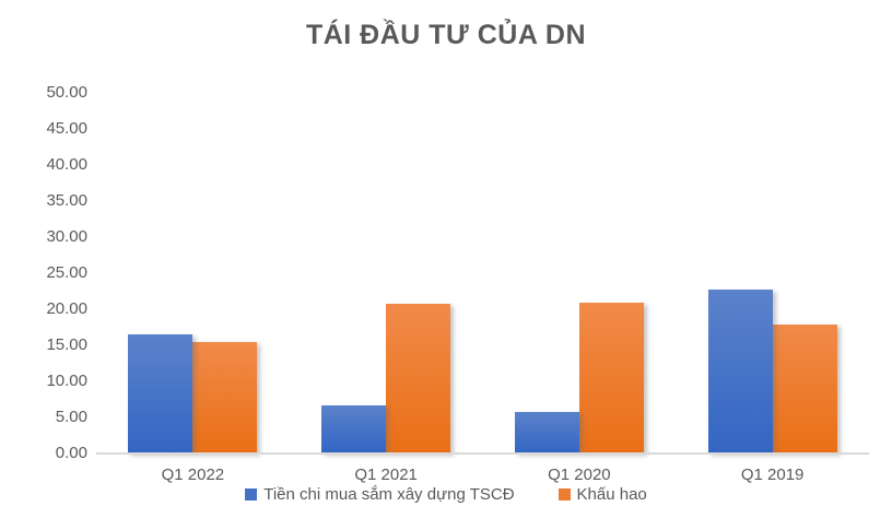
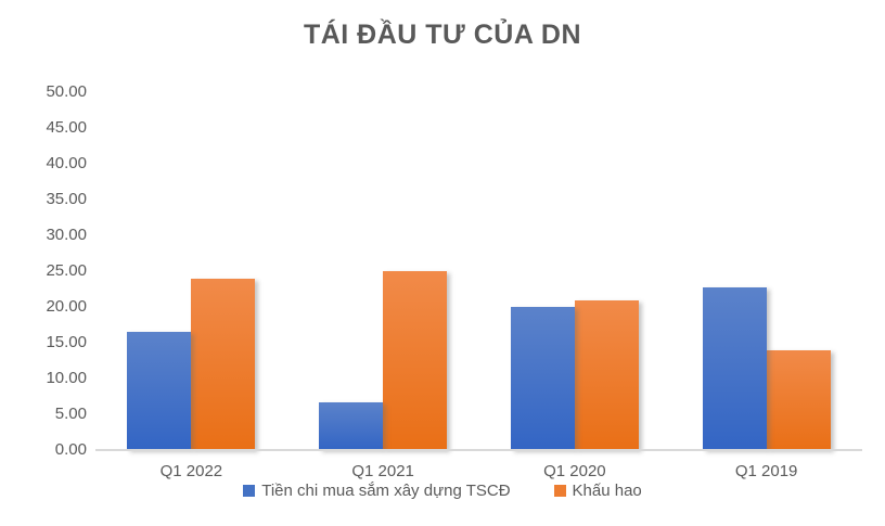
Khấu hao/Q1 2022: 15 -> 24
Khấu hao/Q1 2021: 21 -> 25
Tiền chi mua sắm xây dựng TSCĐ/Q1 2020: 6 -> 20
Khấu hao/Q1 2019: 18 -> 14
